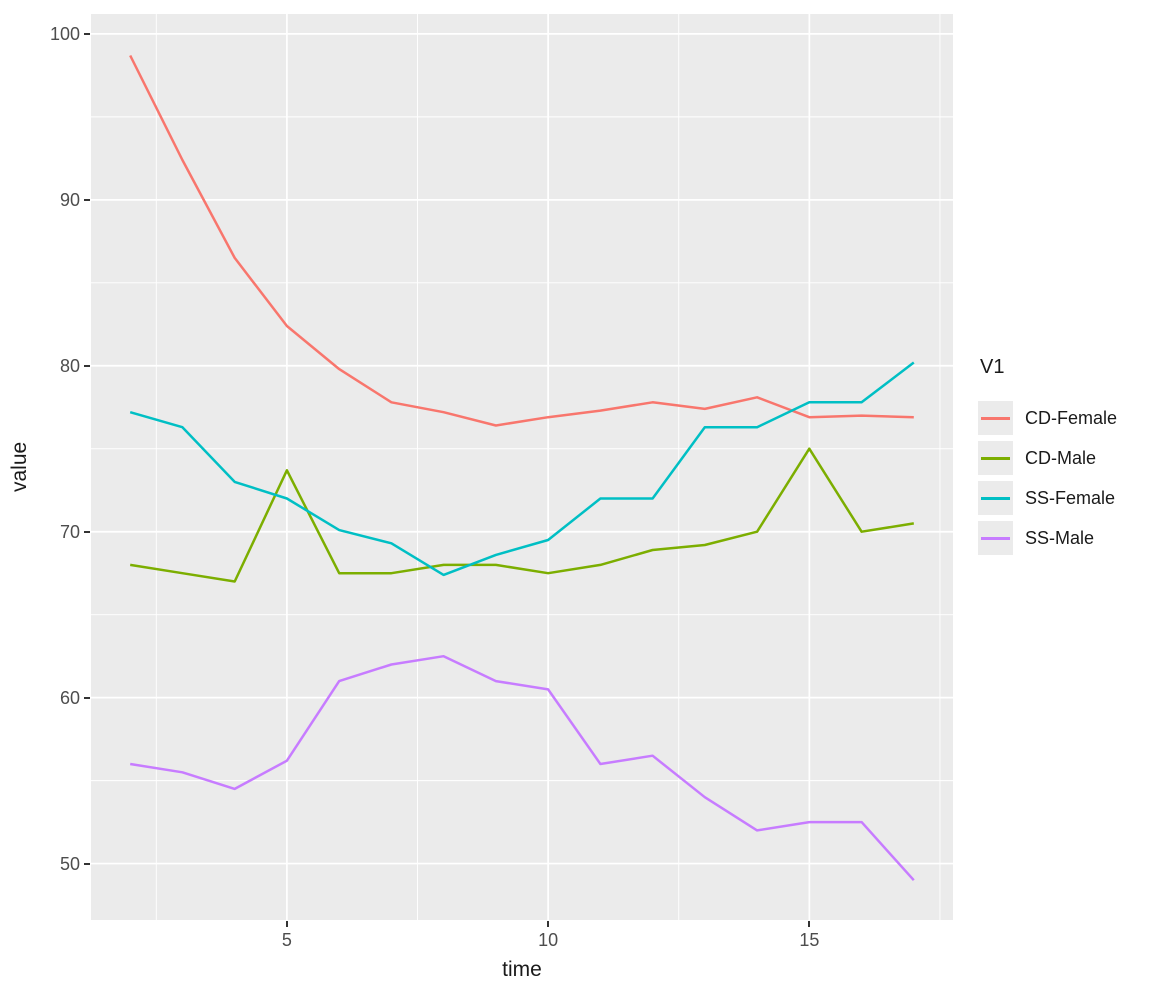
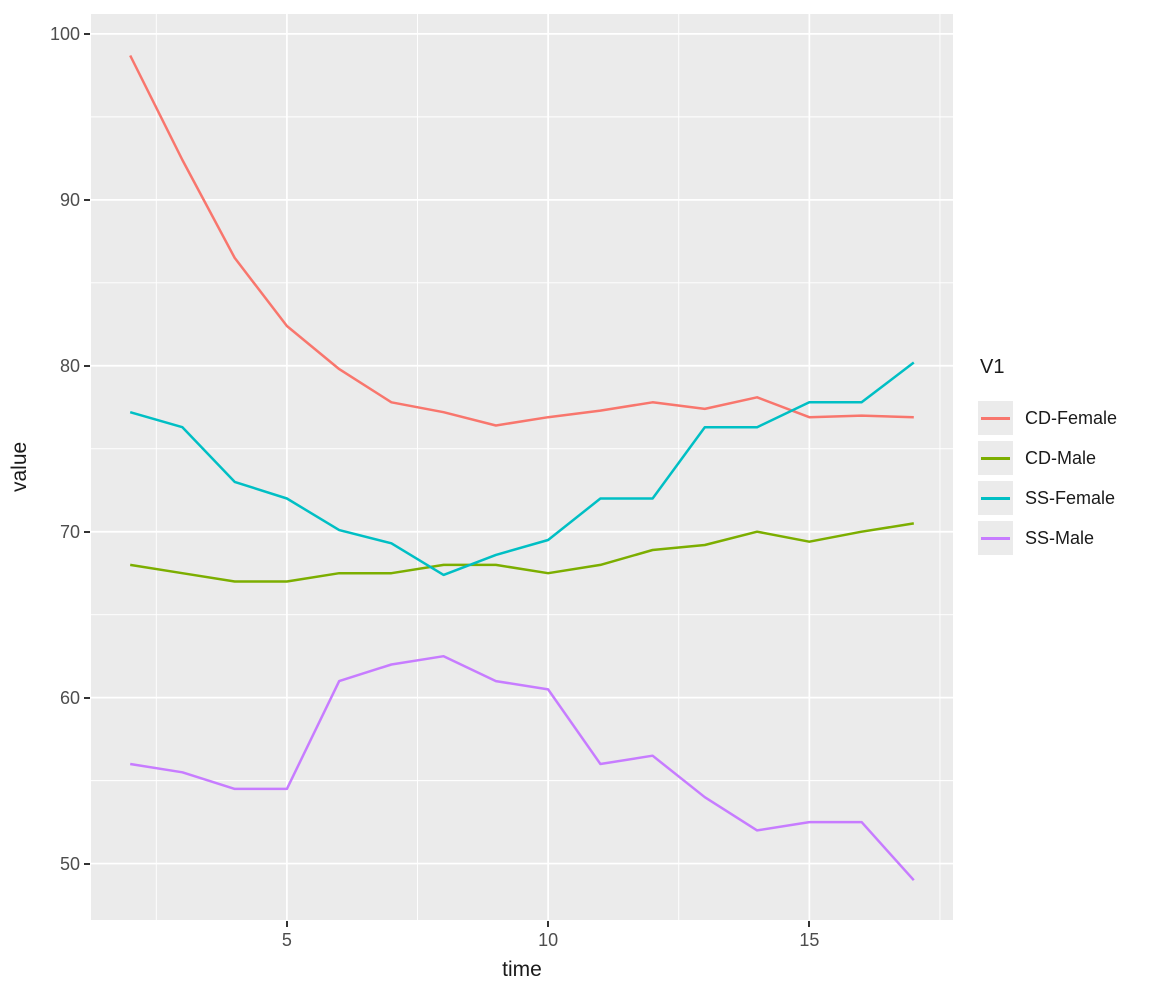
CD-Male/5: 73.7 -> 67.0
SS-Male/5: 56.2 -> 54.5
CD-Male/15: 75.0 -> 69.4
